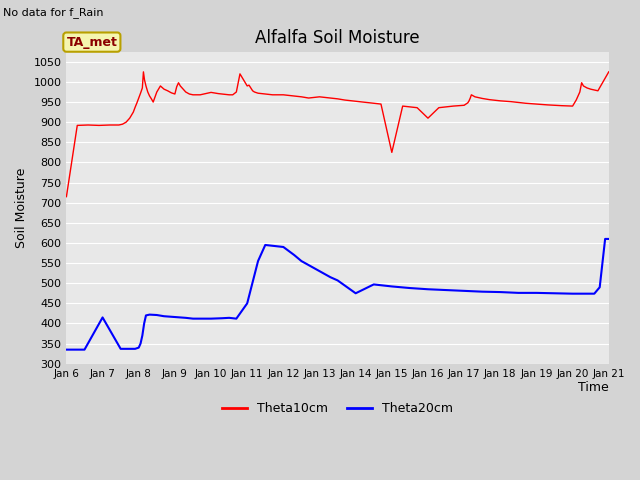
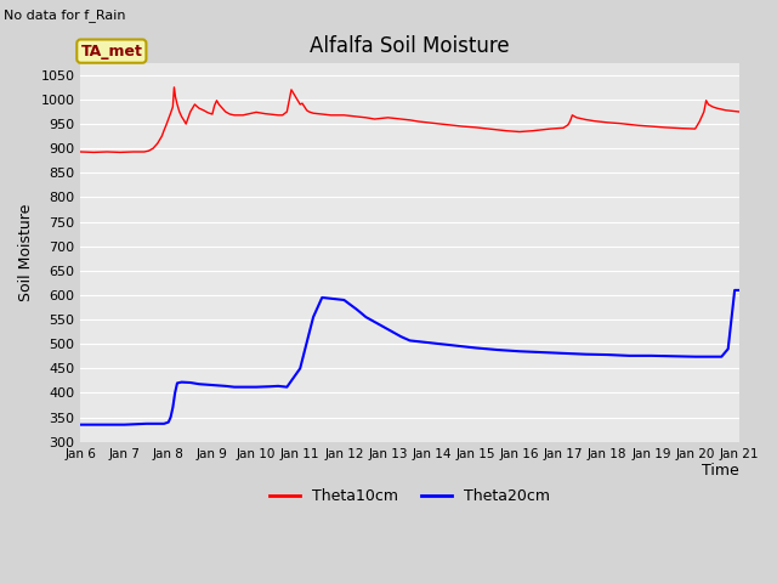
Theta10cm/Jan 6: 715 -> 893
Theta20cm/Jan 7: 415 -> 335
Theta20cm/Jan 14: 475 -> 502
Theta10cm/Jan 15: 825 -> 943
Theta10cm/Jan 16: 910 -> 934
Theta10cm/Jan 21: 1025 -> 975
